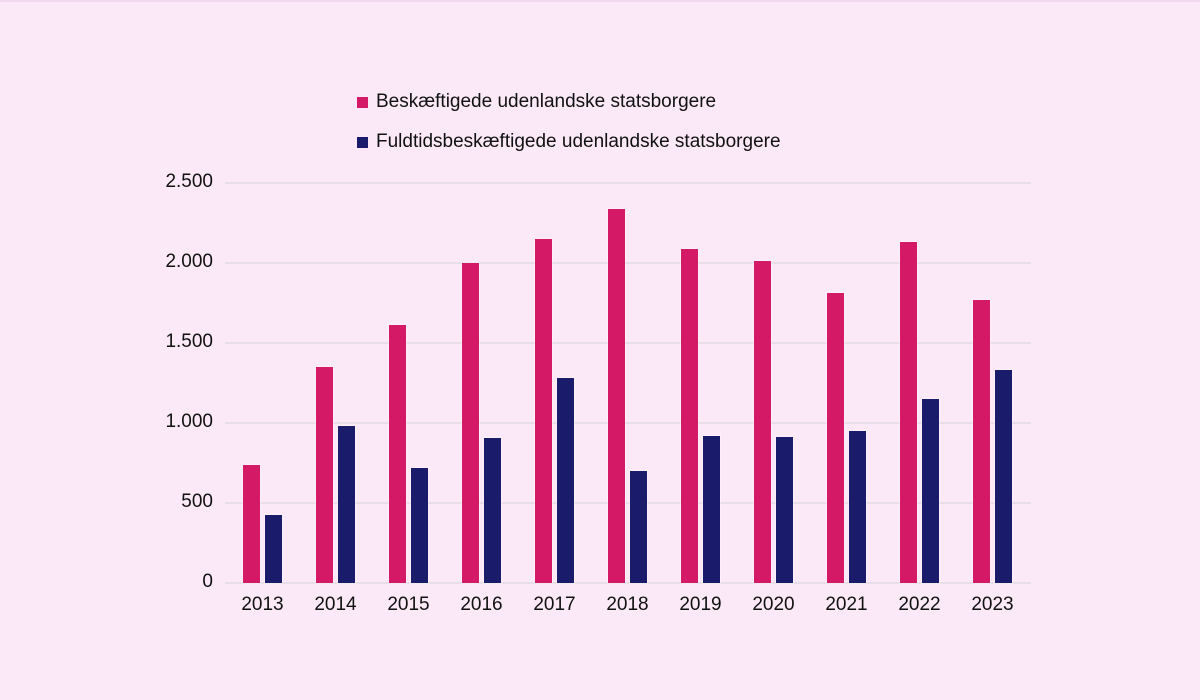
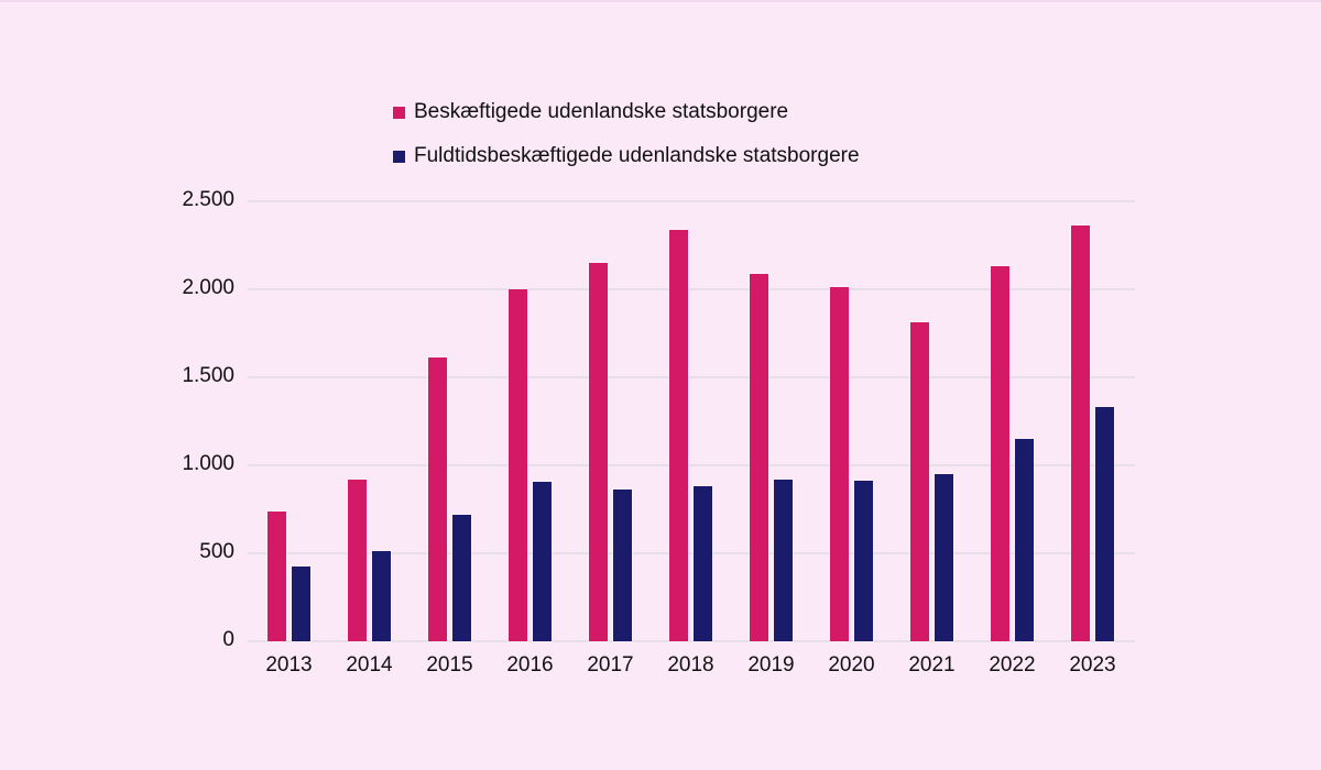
Beskæftigede udenlandske statsborgere/2014: 1350 -> 920
Fuldtidsbeskæftigede udenlandske statsborgere/2014: 980 -> 520
Fuldtidsbeskæftigede udenlandske statsborgere/2017: 1280 -> 860
Fuldtidsbeskæftigede udenlandske statsborgere/2018: 700 -> 880
Beskæftigede udenlandske statsborgere/2023: 1770 -> 2360
